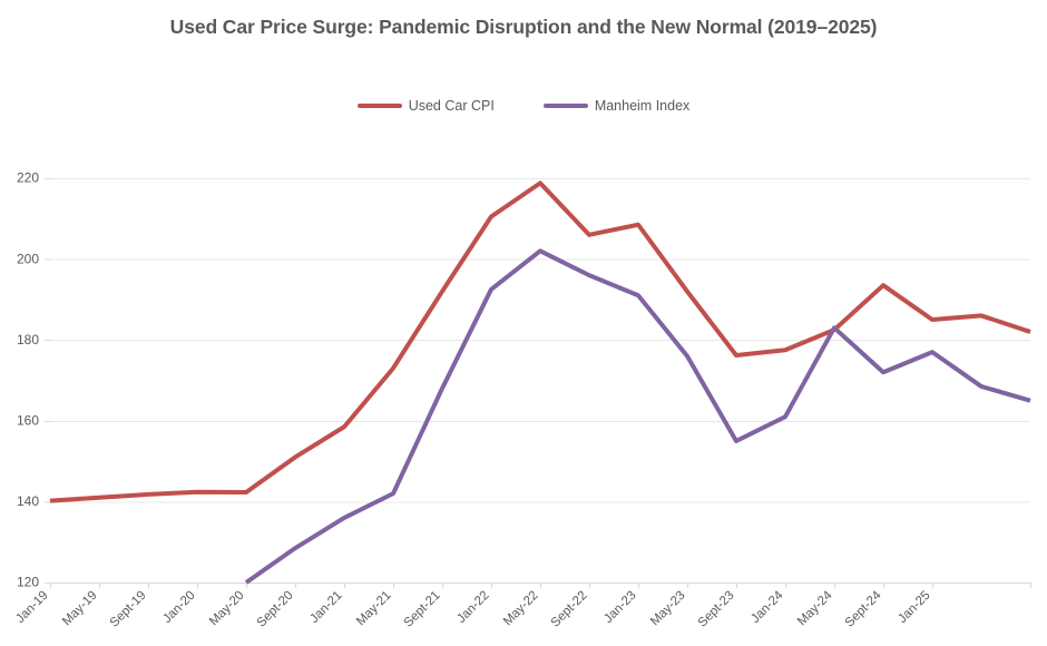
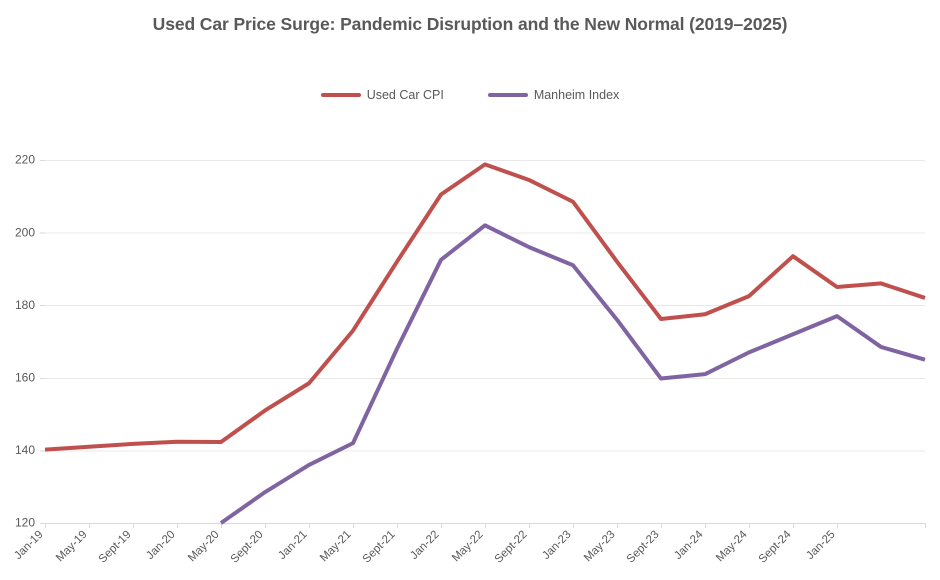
Used Car CPI/Sept-22: 206 -> 214
Manheim Index/Sept-23: 155 -> 160
Manheim Index/May-24: 183 -> 167
